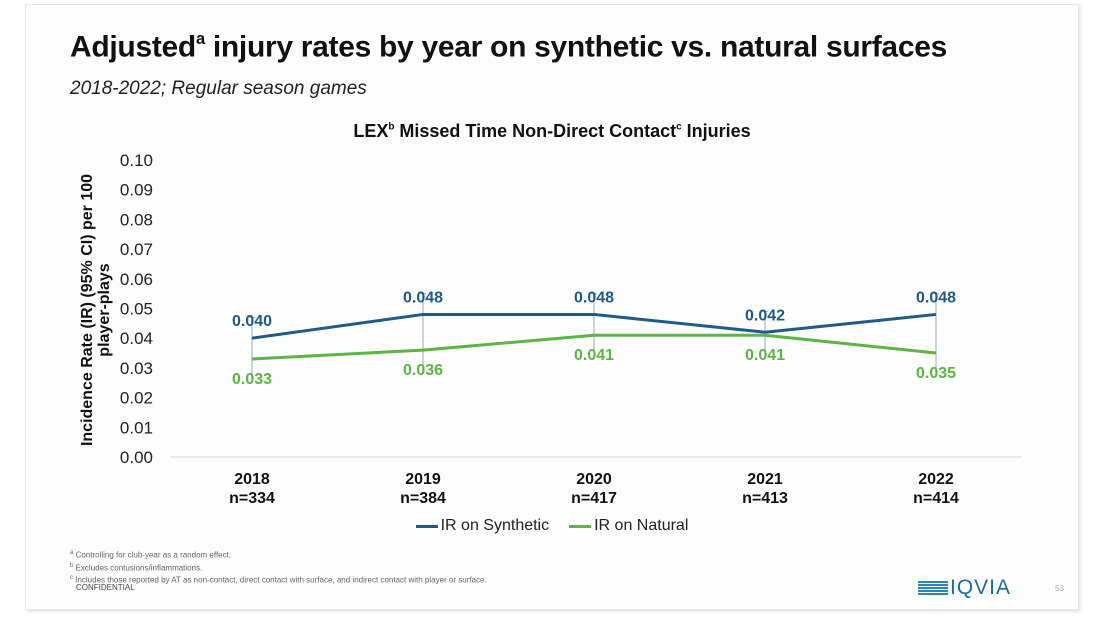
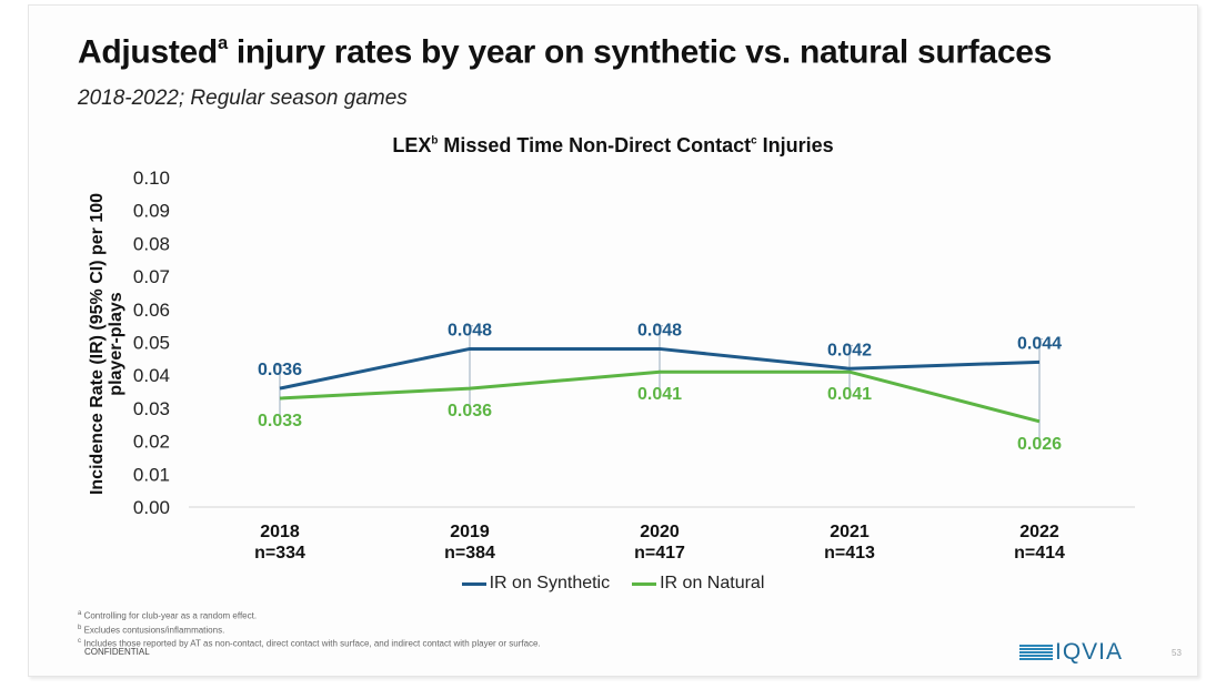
IR on Synthetic/2018: 0.040 -> 0.036
IR on Synthetic/2022: 0.048 -> 0.044
IR on Natural/2022: 0.035 -> 0.026
